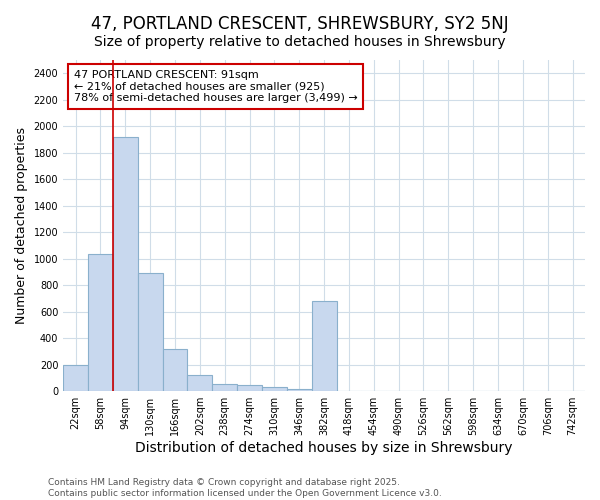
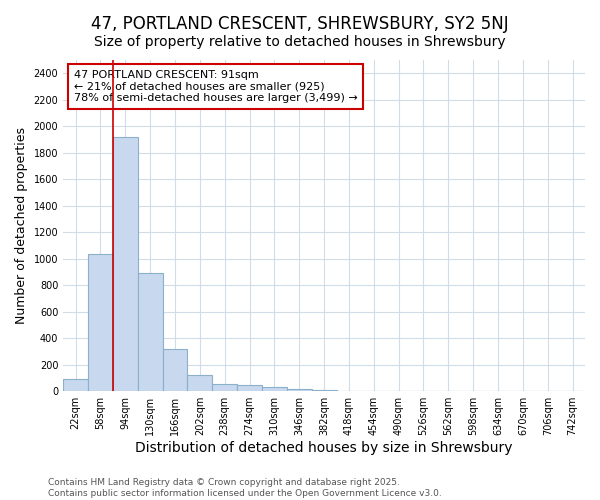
22sqm: 200 -> 90
382sqm: 680 -> 10
